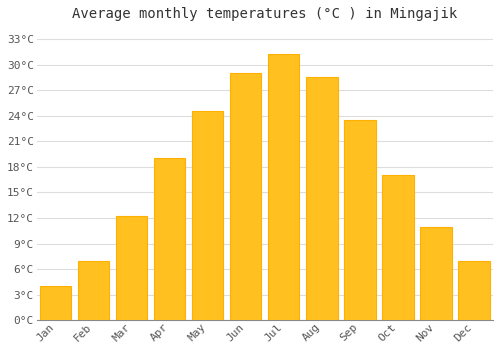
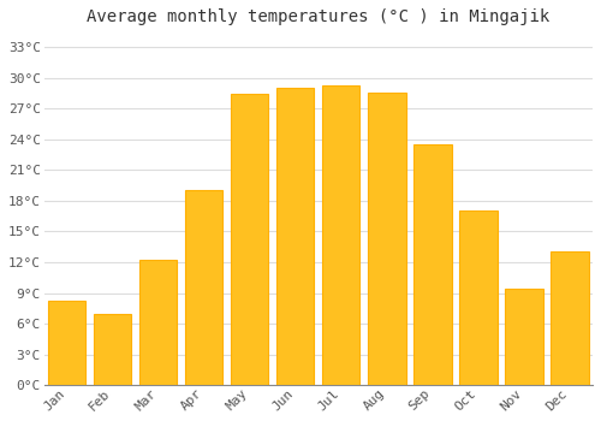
Jan: 4.0°C -> 8.2°C
May: 24.5°C -> 28.4°C
Jul: 31.2°C -> 29.2°C
Nov: 11.0°C -> 9.4°C
Dec: 7.0°C -> 13.0°C
